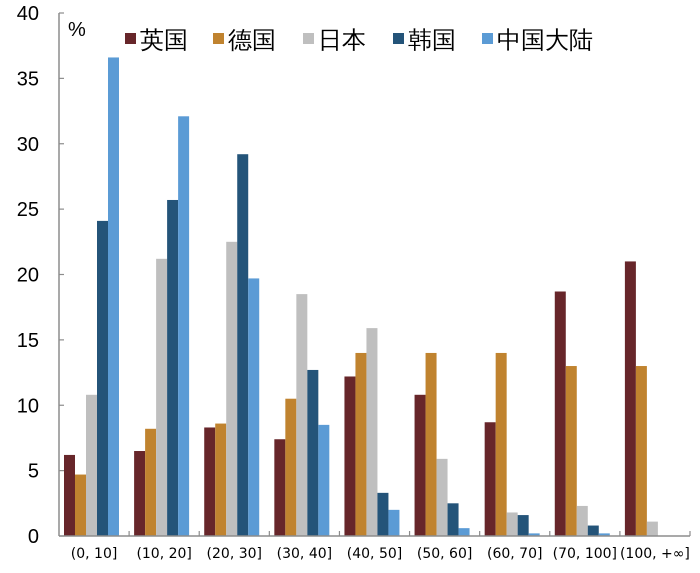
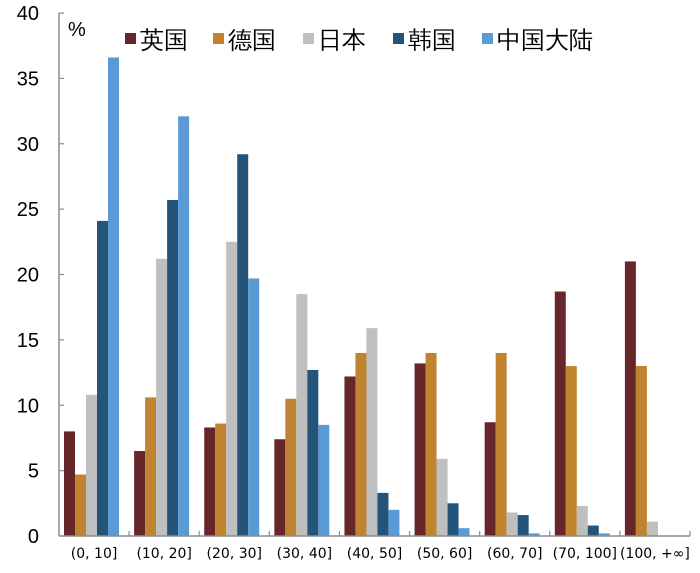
英国/(0, 10]: 6.2 -> 8.0
德国/(10, 20]: 8.2 -> 10.6
英国/(50, 60]: 10.8 -> 13.2
